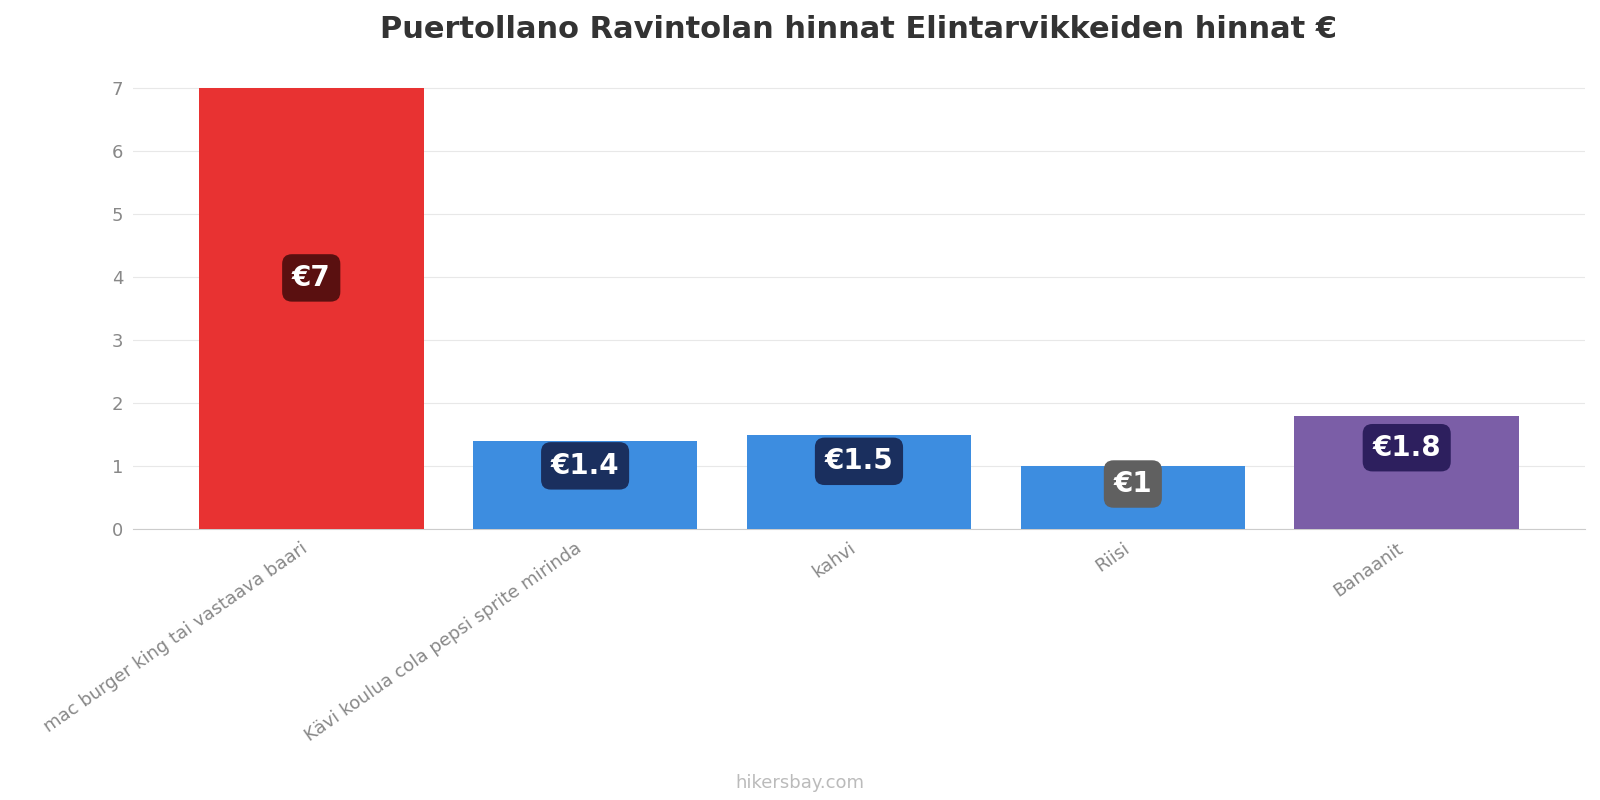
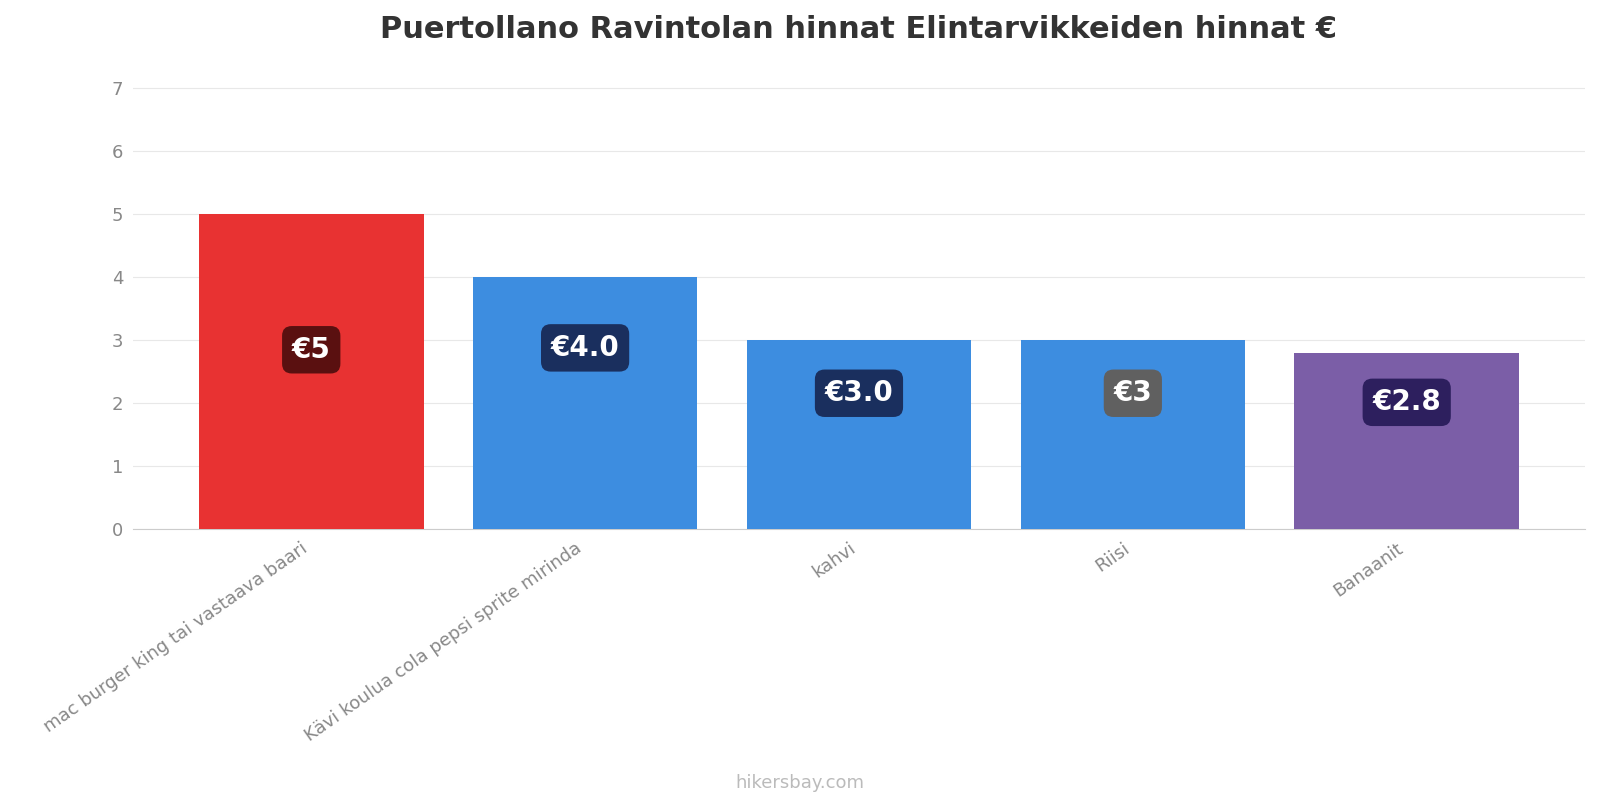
mac burger king tai vastaava baari: €7 -> €5
Kävi koulua cola pepsi sprite mirinda: €1.4 -> €4.0
kahvi: €1 -> €3
Riisi: €1 -> €3
Banaanit: €1.8 -> €2.8
